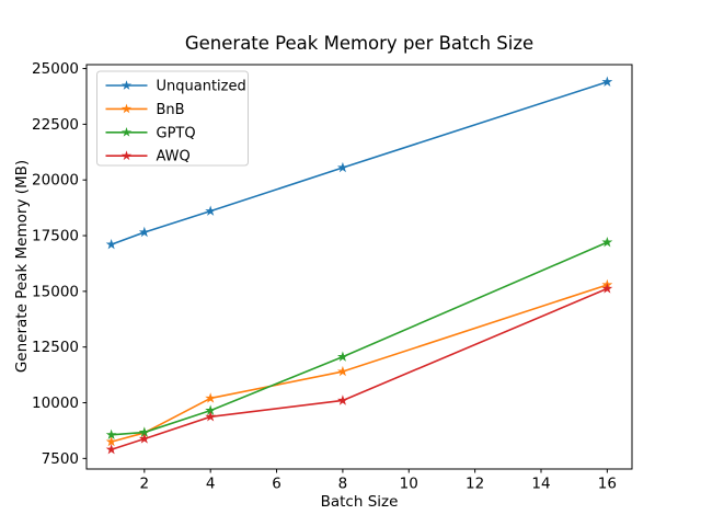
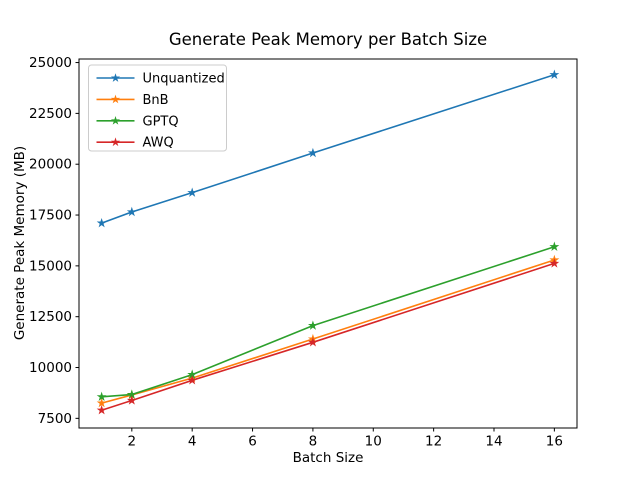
BnB/4: 10200 -> 9500
AWQ/8: 10100 -> 11200
GPTQ/16: 17200 -> 15900
